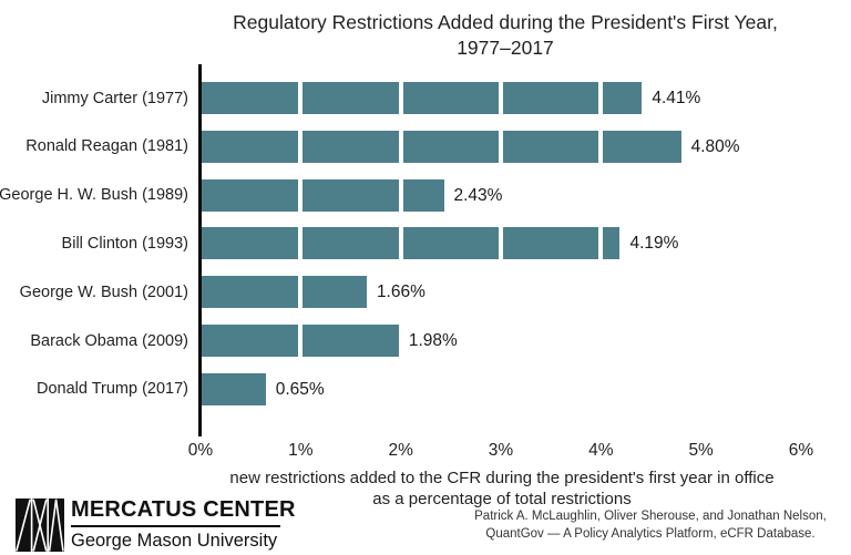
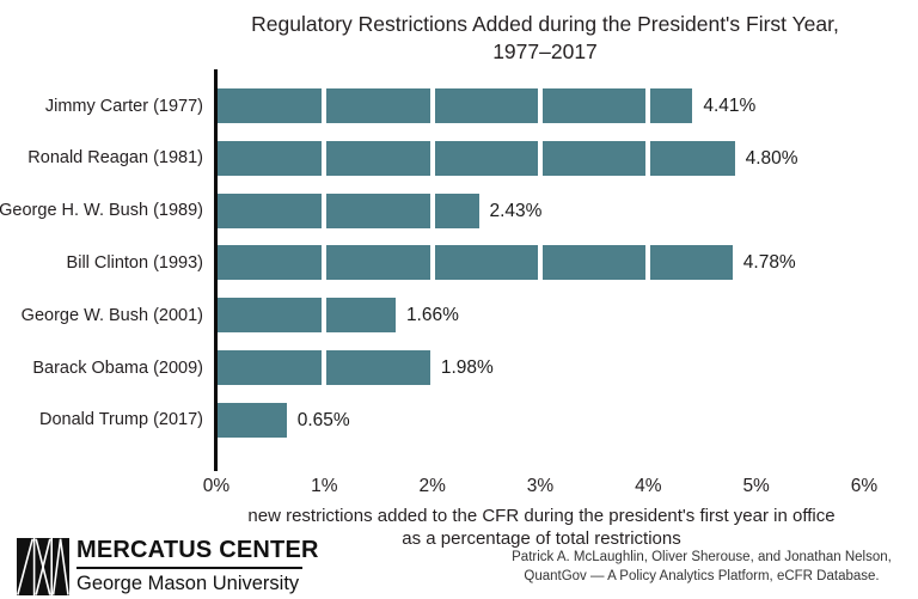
Bill Clinton (1993): 4.19% -> 4.78%
